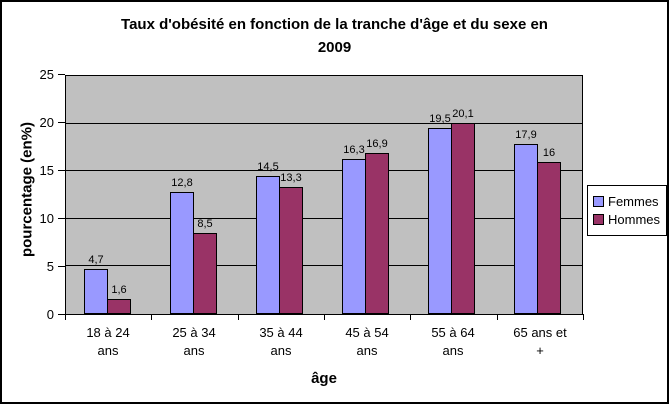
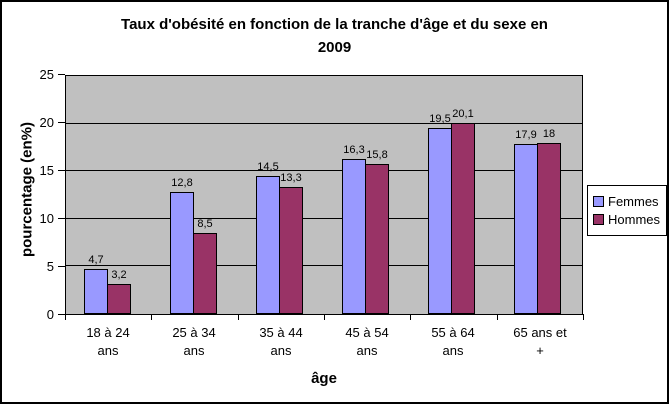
Hommes/18 à 24 ans: 1,6 -> 3,2
Hommes/45 à 54 ans: 16,9 -> 15,8
Hommes/65 ans et +: 16 -> 18
